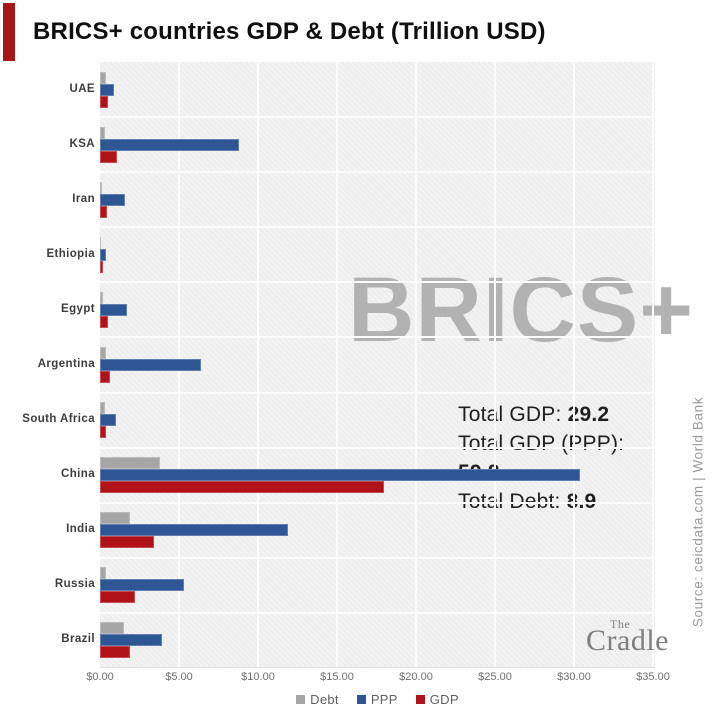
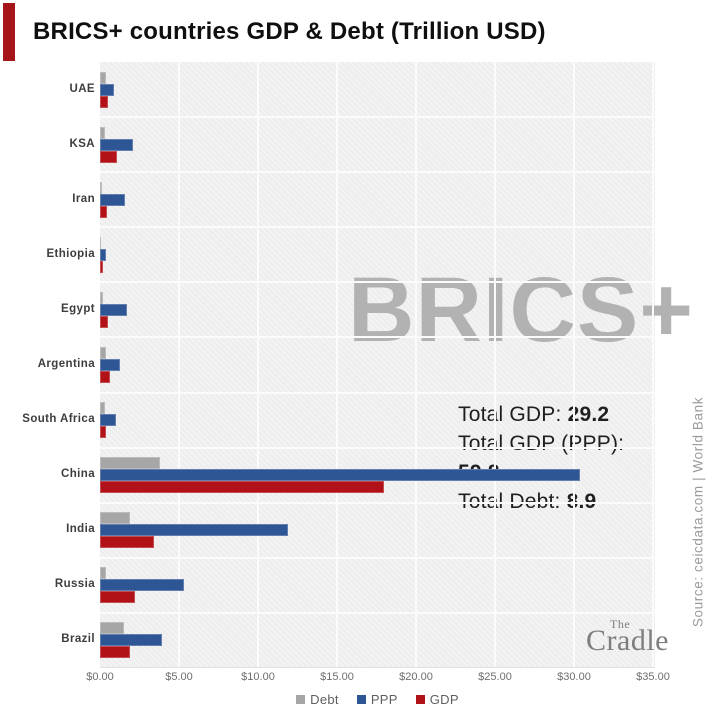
PPP/KSA: $8.8 -> $2.1
PPP/Argentina: $6.4 -> $1.2
